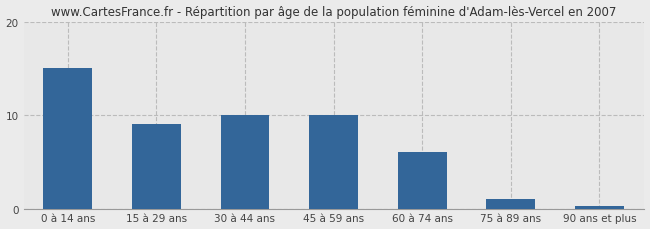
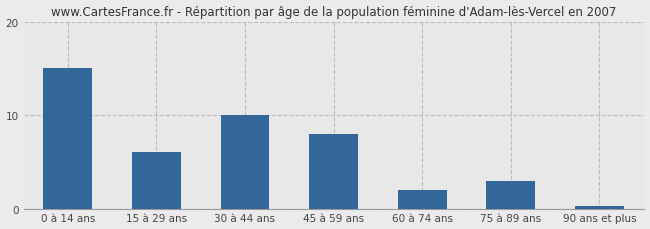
15 à 29 ans: 9.0 -> 6.0
45 à 59 ans: 10.0 -> 8.0
60 à 74 ans: 6.0 -> 2.0
75 à 89 ans: 1.0 -> 3.0
